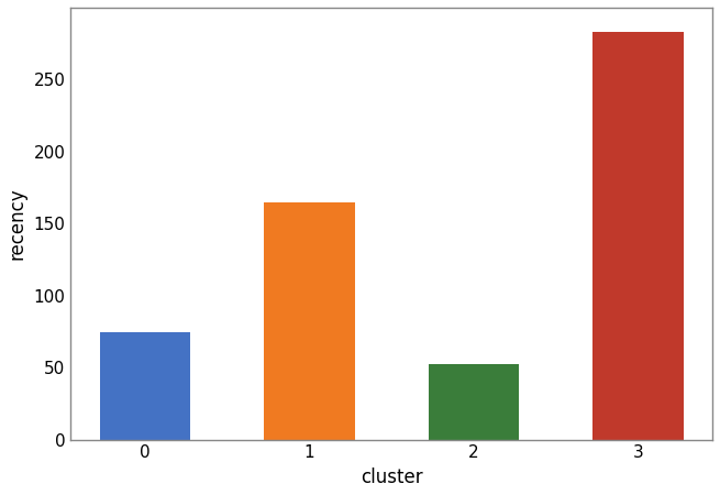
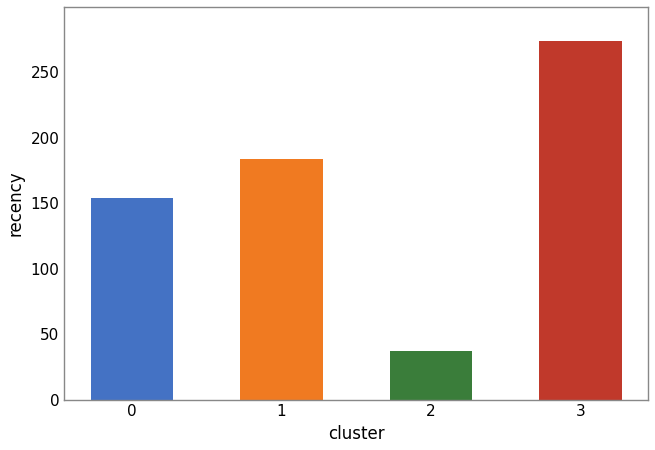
0: 74 -> 154
1: 165 -> 184
2: 52 -> 37
3: 283 -> 274
